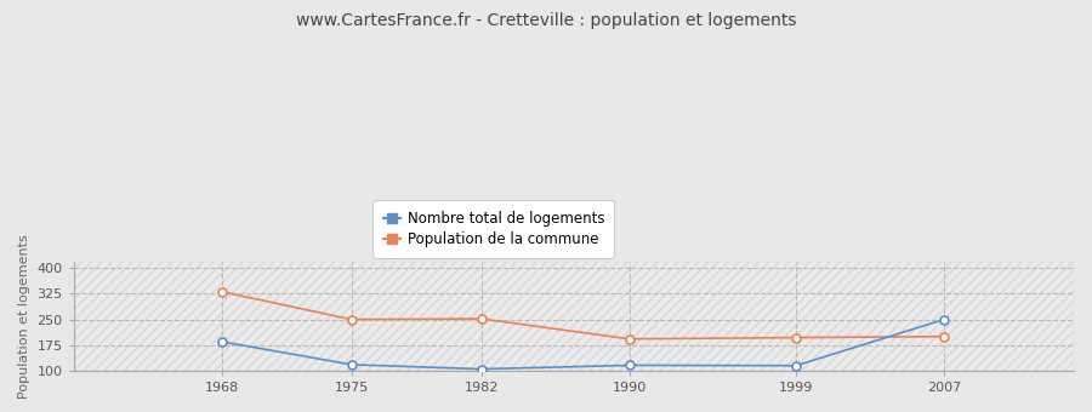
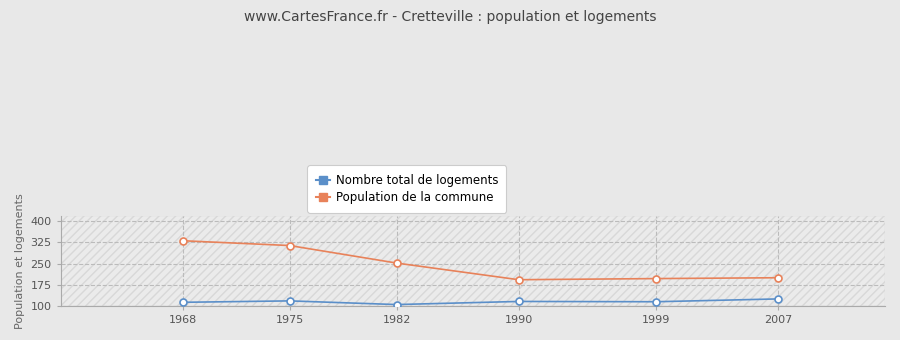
Nombre total de logements/1968: 185 -> 113
Population de la commune/1975: 250 -> 314
Nombre total de logements/2007: 250 -> 125
